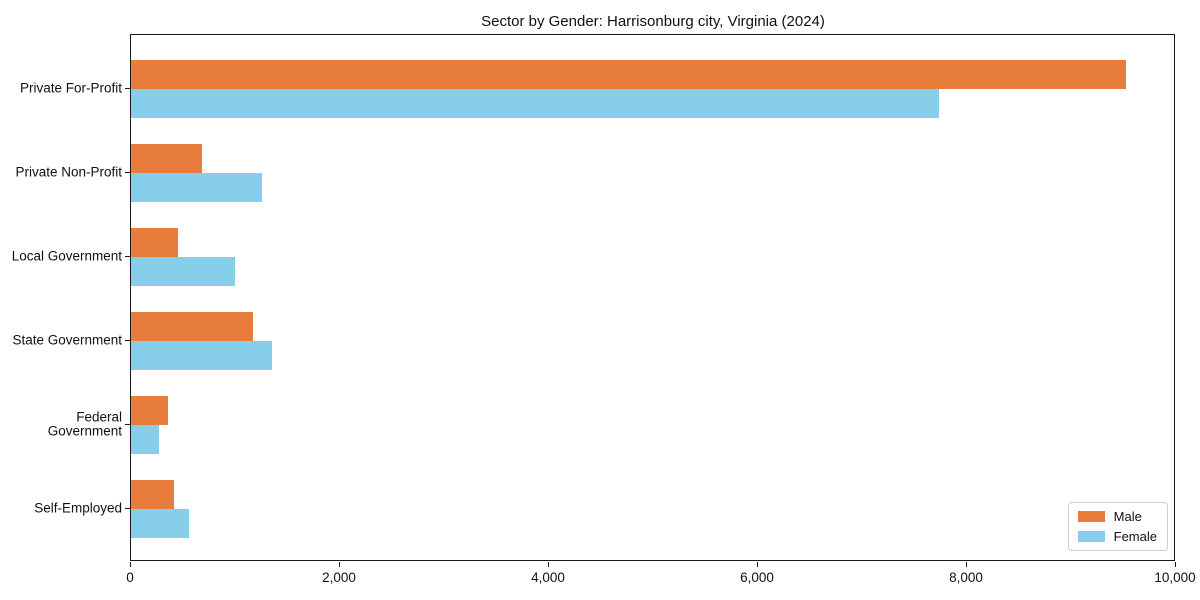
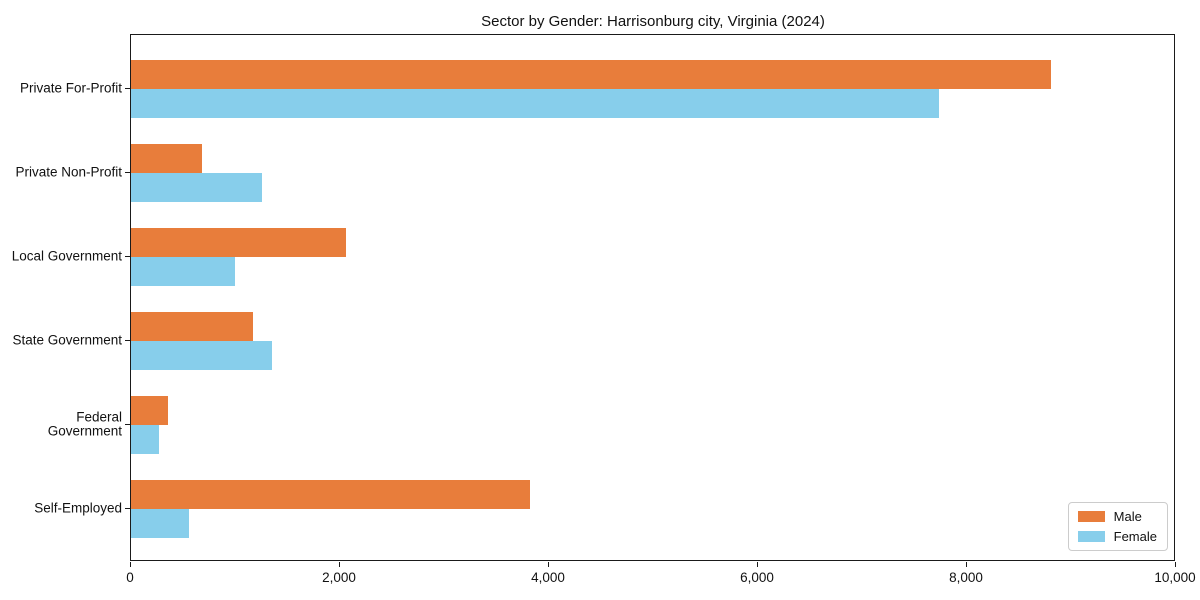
Male/Private For-Profit: 9520 -> 8800
Male/Local Government: 450 -> 2060
Male/Self-Employed: 410 -> 3820
